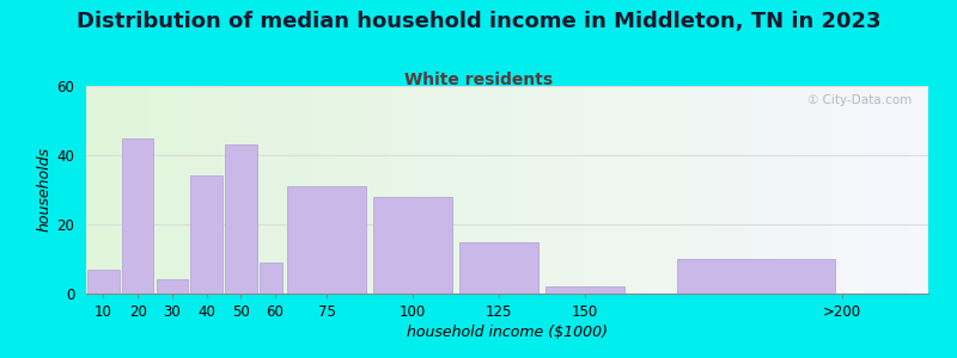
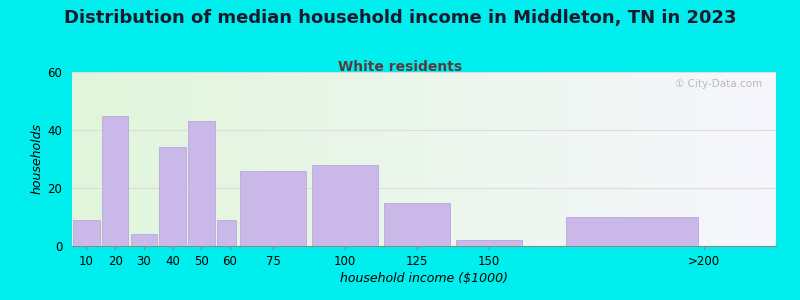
10: 7 -> 9
75: 31 -> 26
